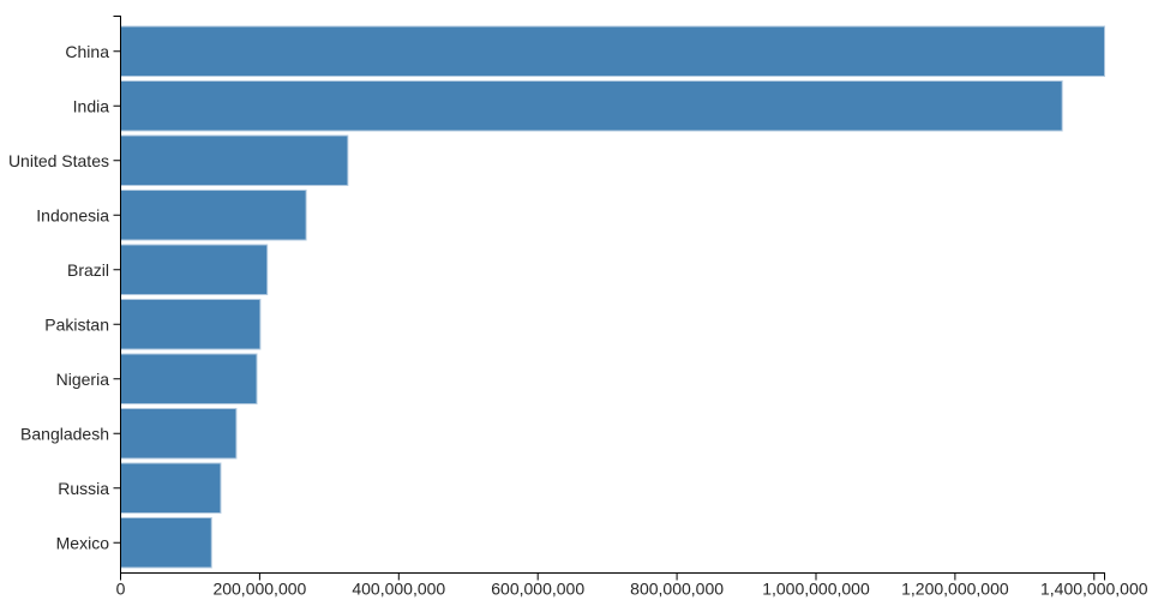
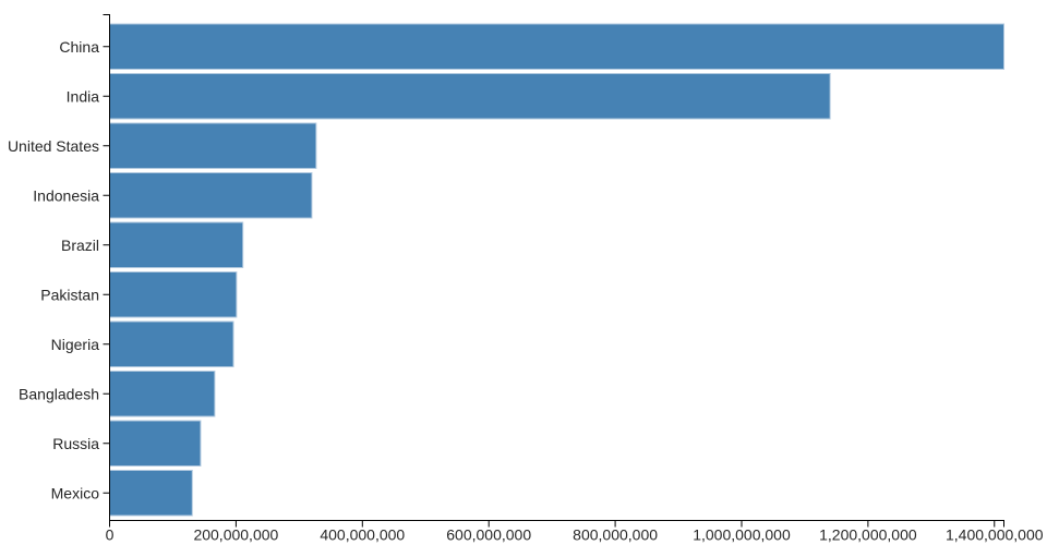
India: 1350000000 -> 1140000000
Indonesia: 270000000 -> 320000000
